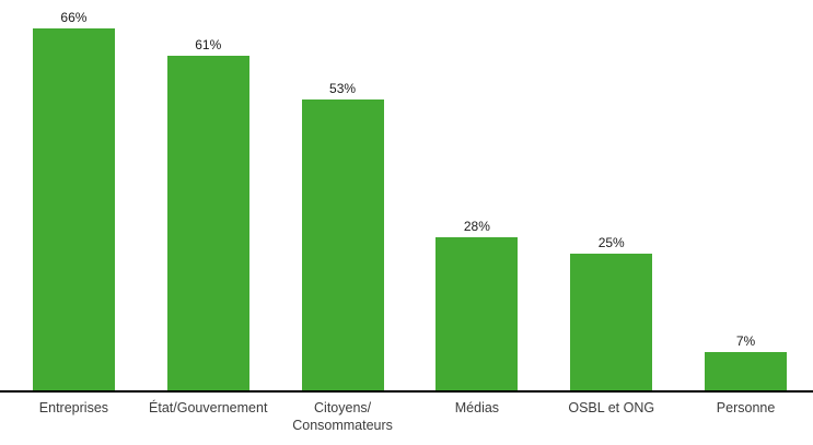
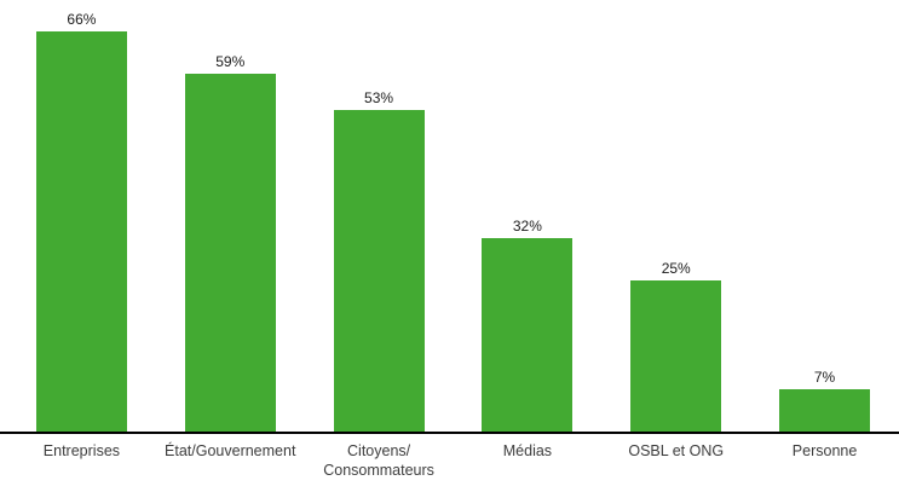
État/Gouvernement: 61% -> 59%
Médias: 28% -> 32%
